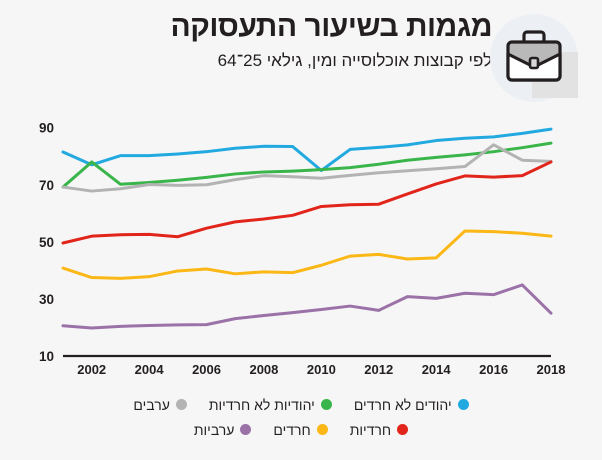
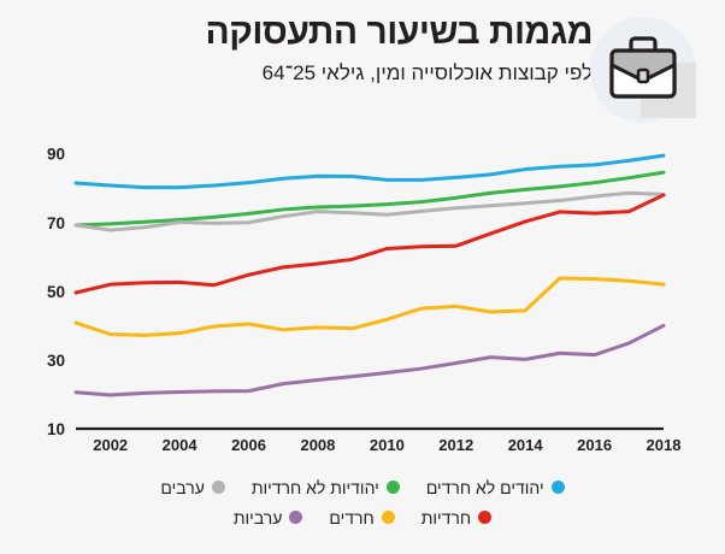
יהודים לא חרדים/2002: 77 -> 81
יהודיות לא חרדיות/2002: 78 -> 70
יהודים לא חרדים/2010: 75 -> 82
ערביות/2012: 26 -> 29
ערבים/2016: 84 -> 78
ערביות/2018: 25 -> 40
